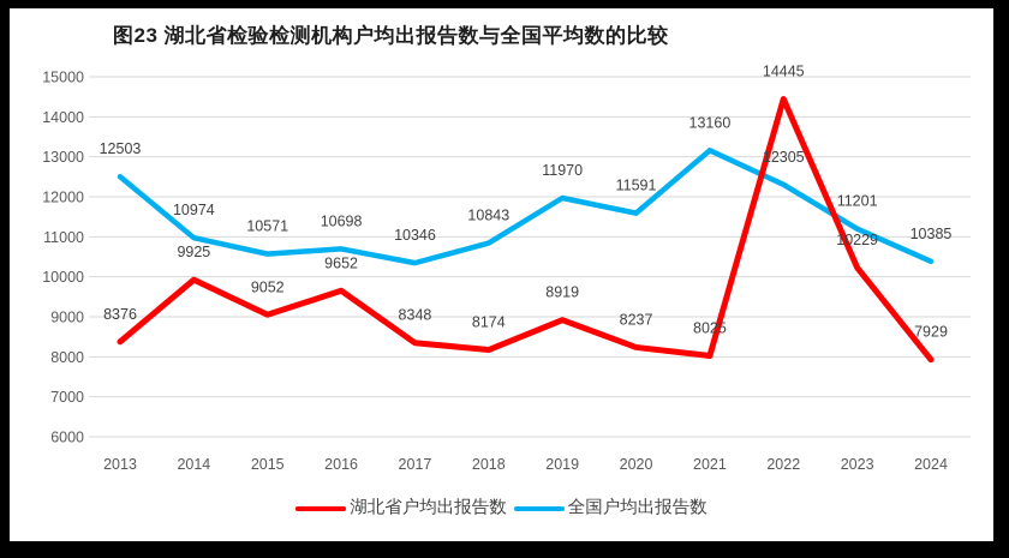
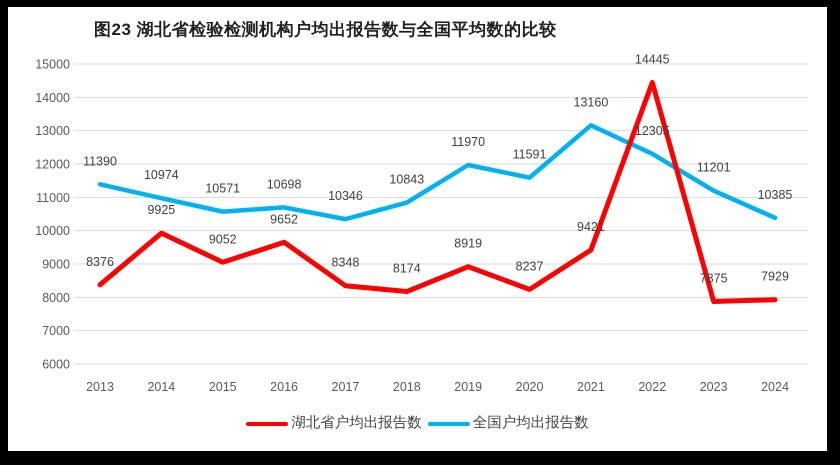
全国户均出报告数/2013: 12503 -> 11390
湖北省户均出报告数/2021: 8025 -> 9421
湖北省户均出报告数/2023: 10229 -> 7875
